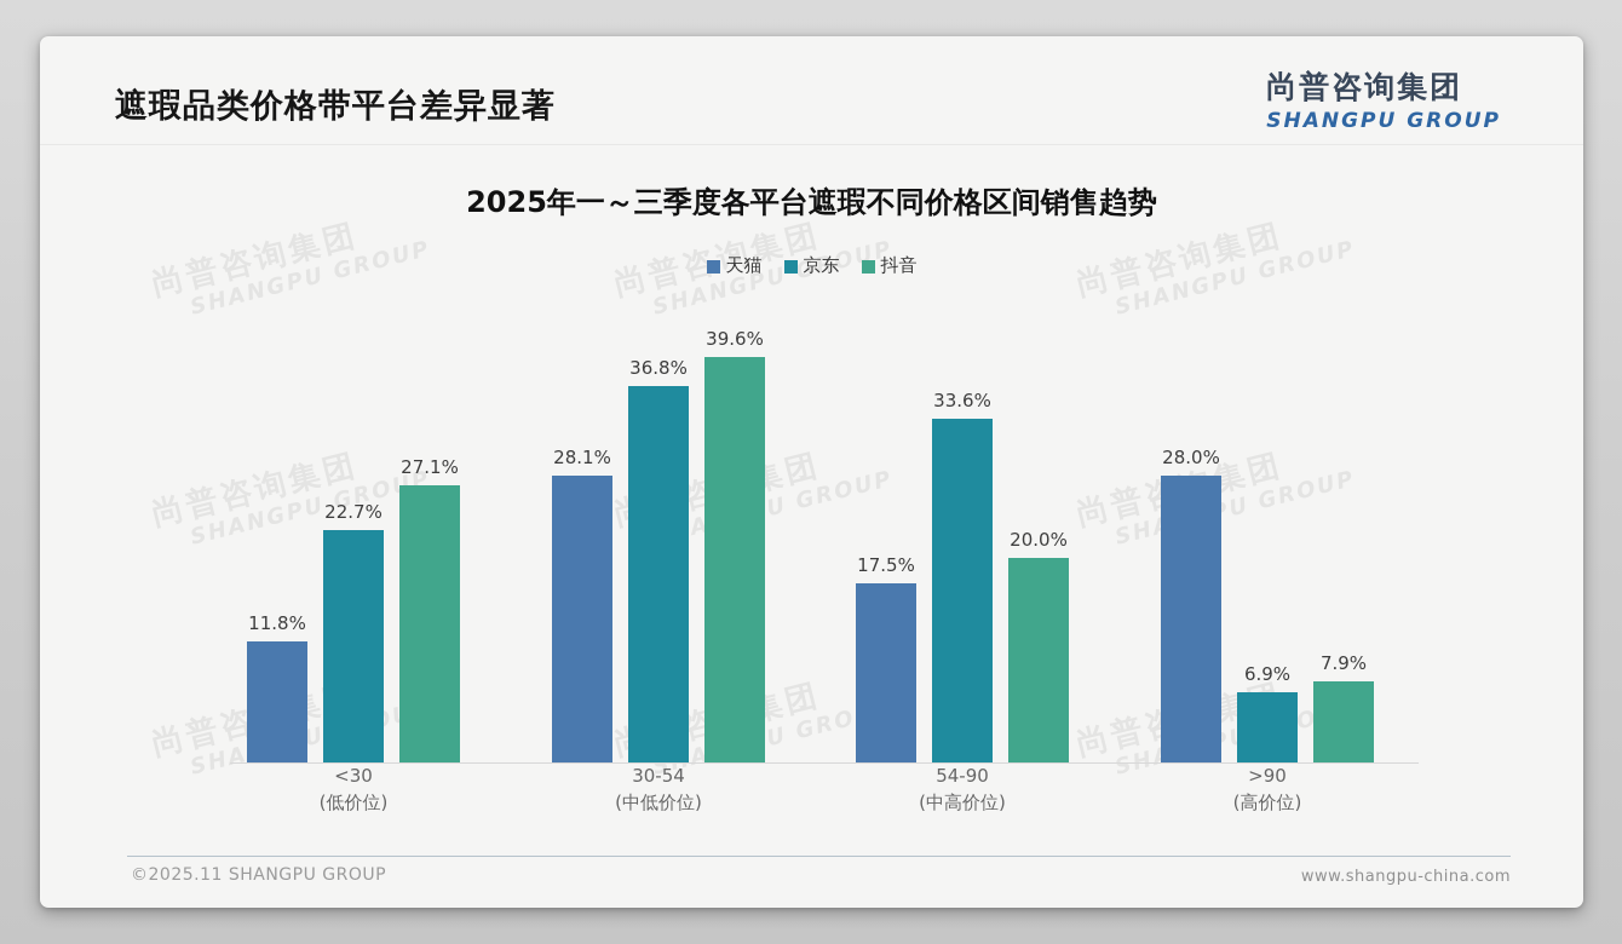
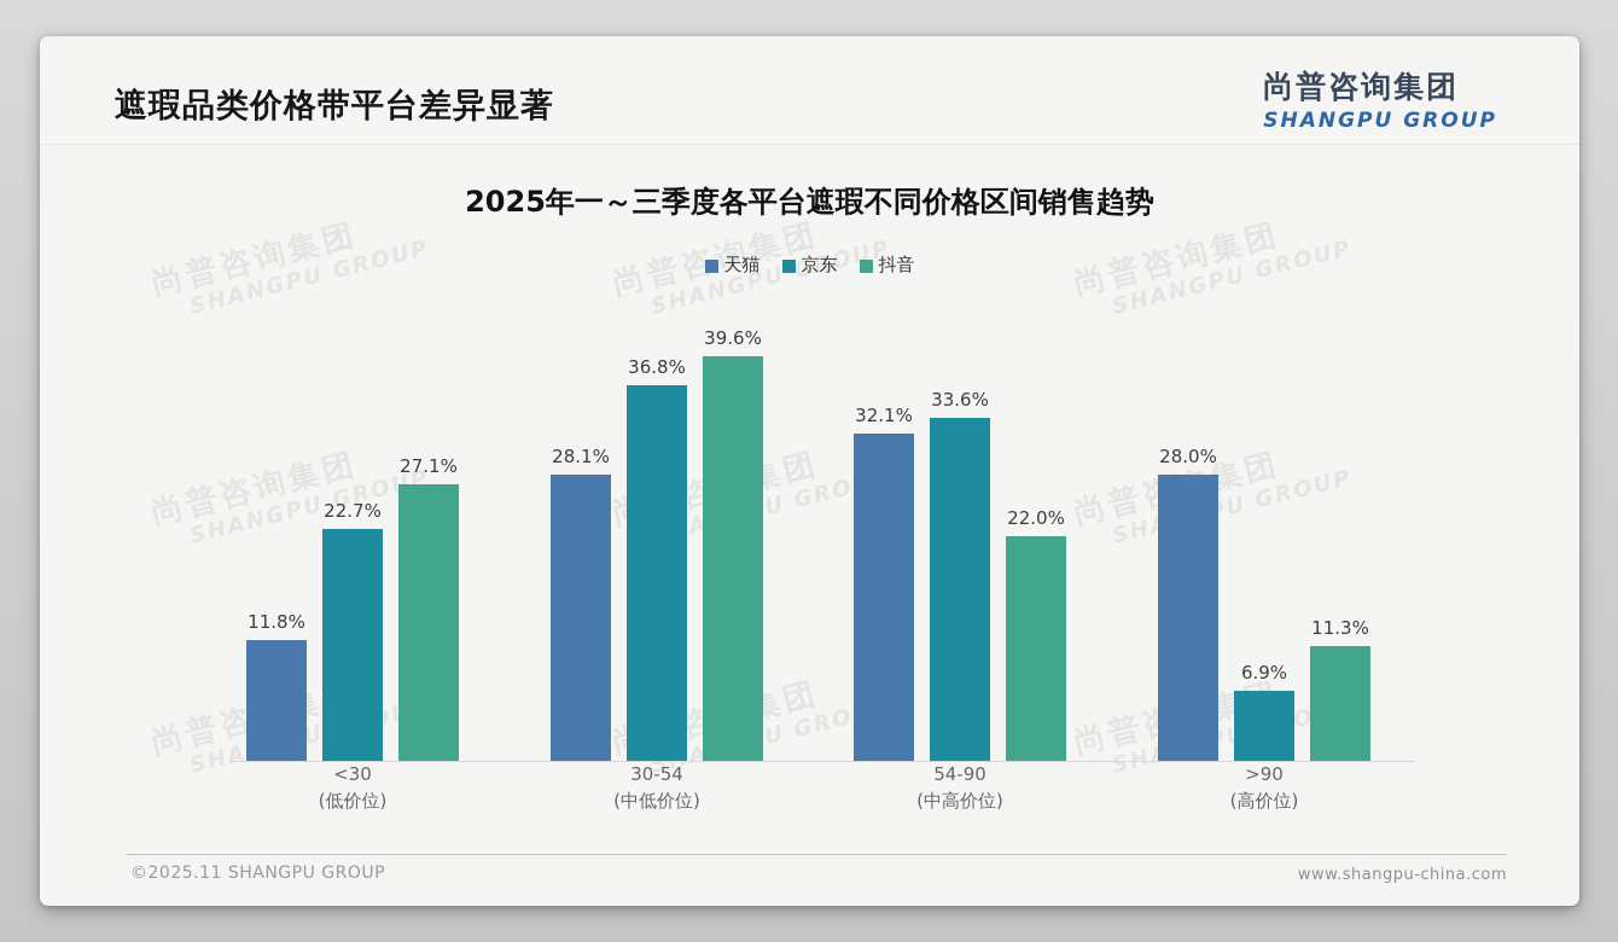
天猫/54-90: 17.5% -> 32.1%
抖音/54-90: 20.0% -> 22.0%
抖音/>90: 7.9% -> 11.3%
